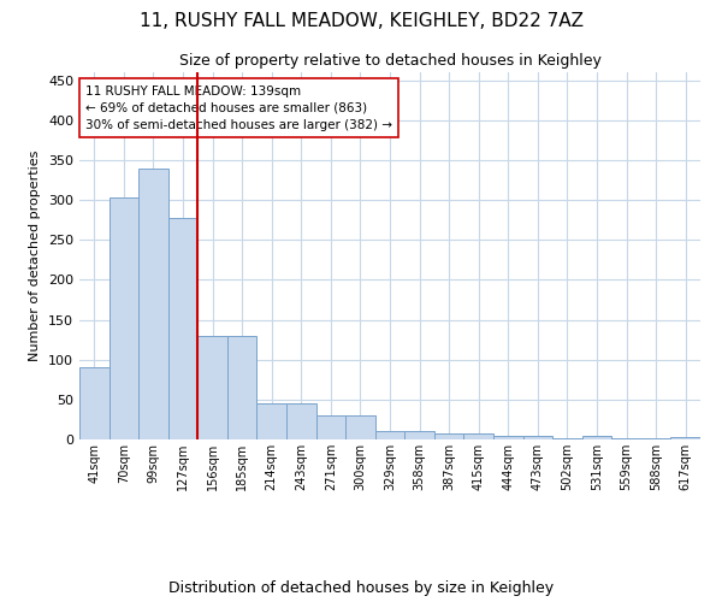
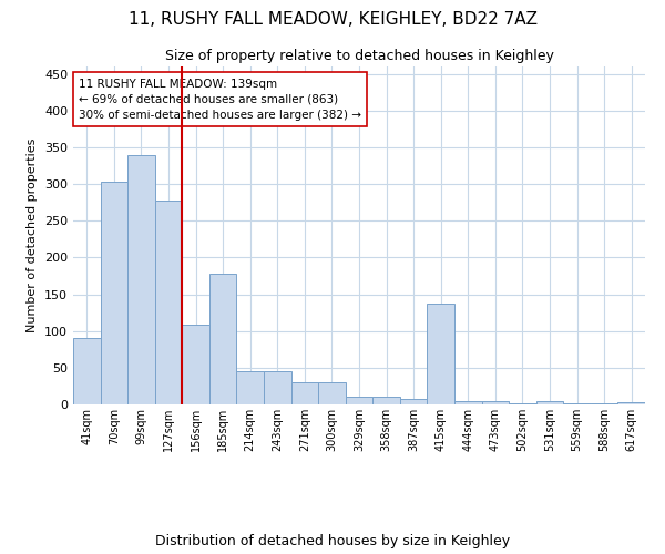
156sqm: 130 -> 108
185sqm: 130 -> 178
415sqm: 8 -> 138
